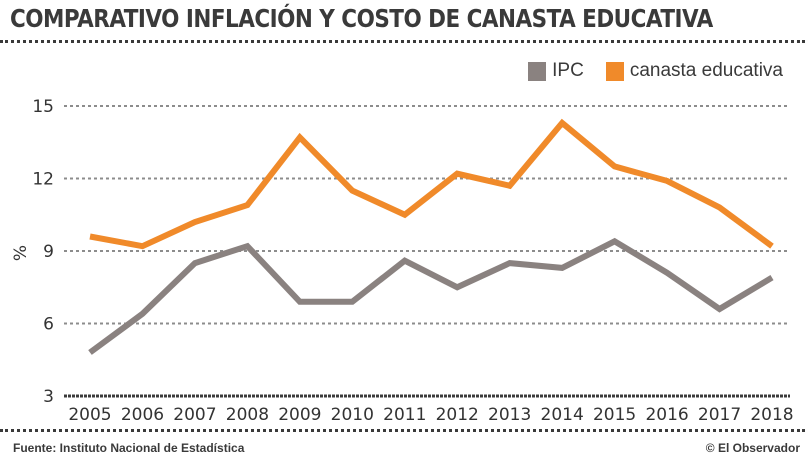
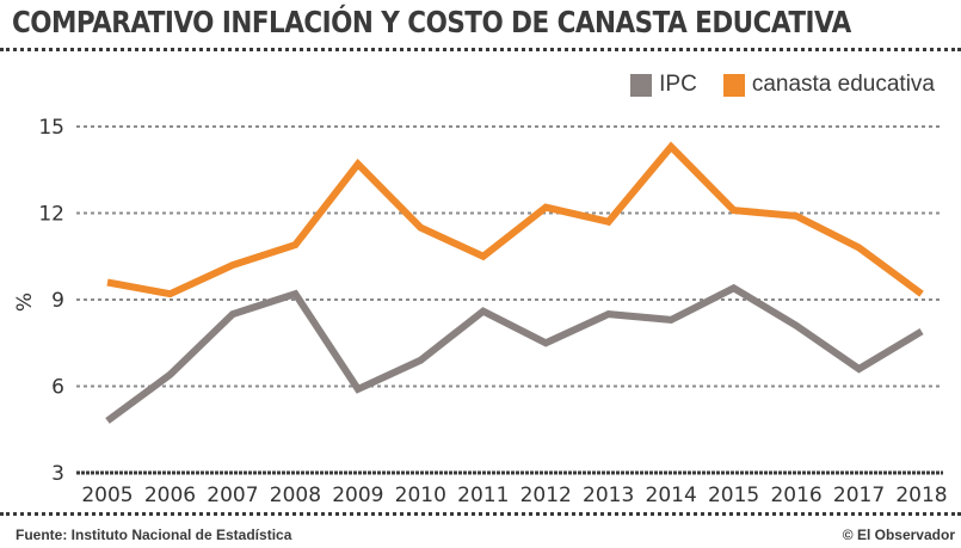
IPC/2009: 6.9 -> 5.9
canasta educativa/2015: 12.5 -> 12.1
